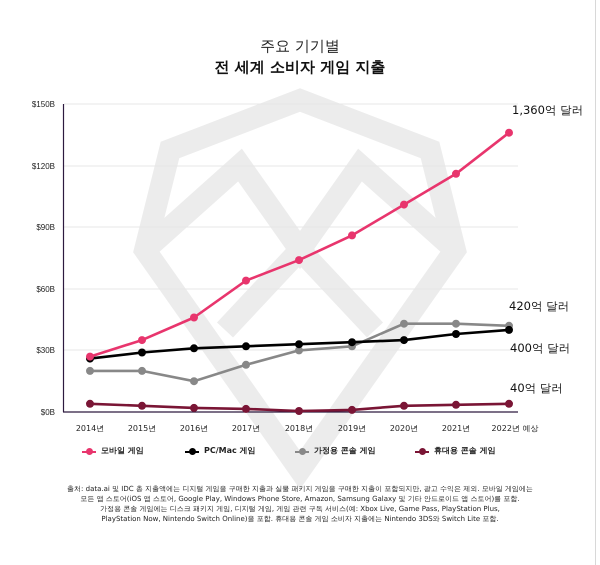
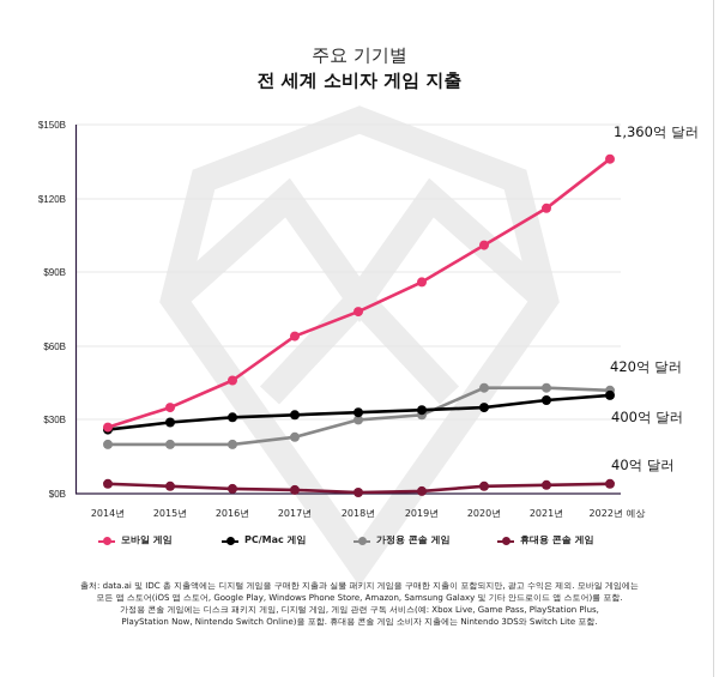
가정용 콘솔 게임/2016년: $15B -> $20B
